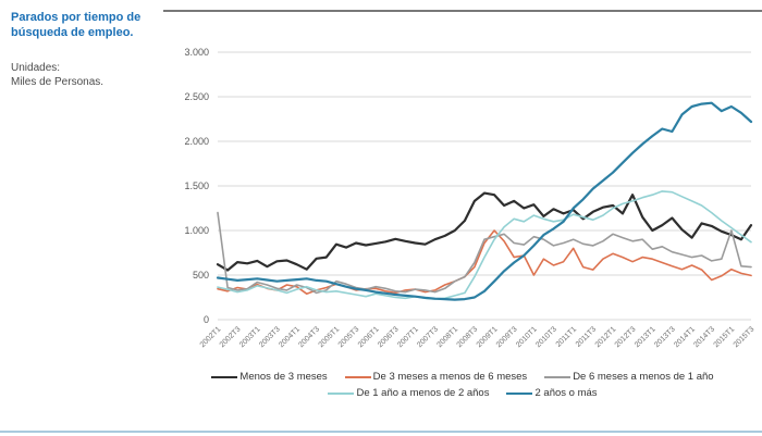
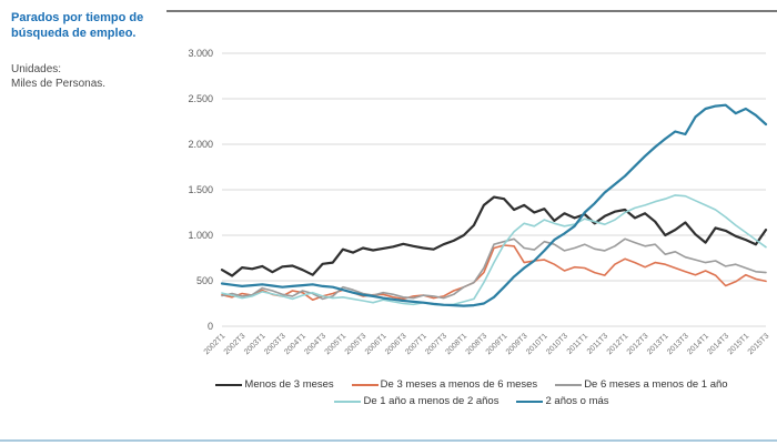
De 6 meses a menos de 1 año/2002T1: 1200 -> 300
De 3 meses a menos de 6 meses/2009T1: 1000 -> 900
De 3 meses a menos de 6 meses/2010T1: 500 -> 700
De 3 meses a menos de 6 meses/2011T1: 800 -> 600
Menos de 3 meses/2012T3: 1400 -> 1200
De 6 meses a menos de 1 año/2015T1: 1000 -> 600
